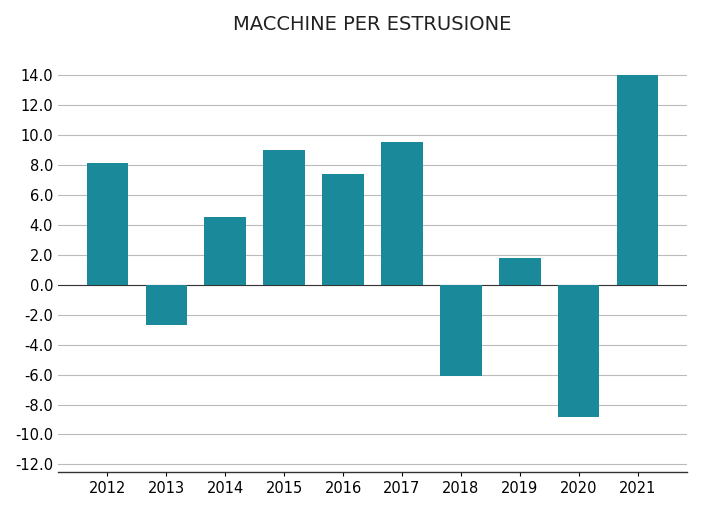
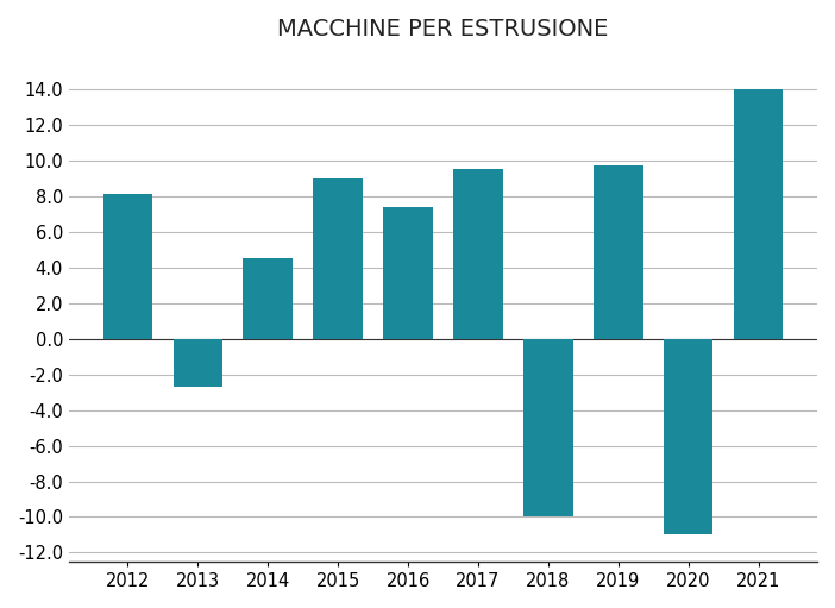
2018: -6.1 -> -10.0
2019: 1.8 -> 9.7
2020: -8.8 -> -11.0
